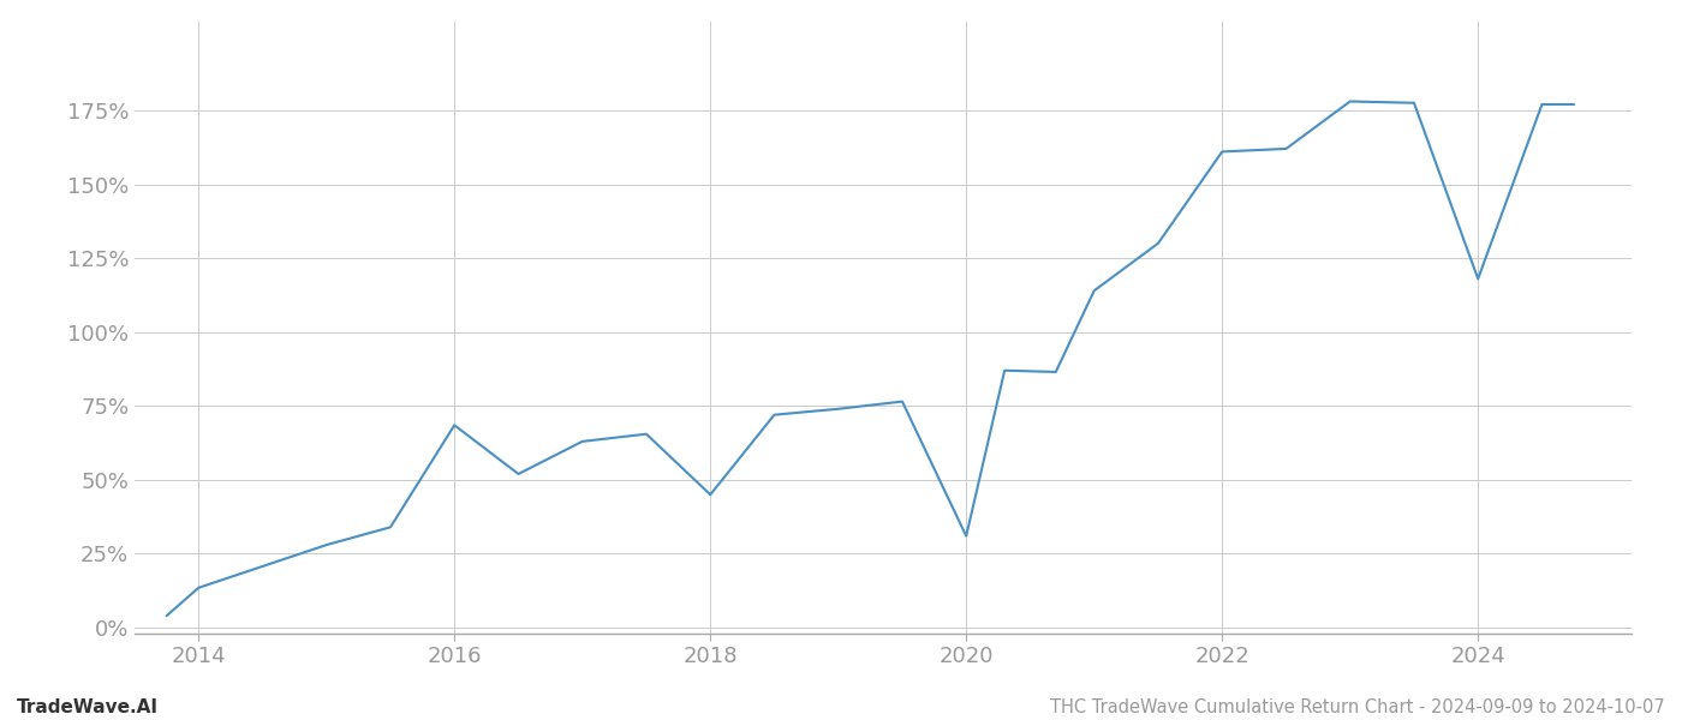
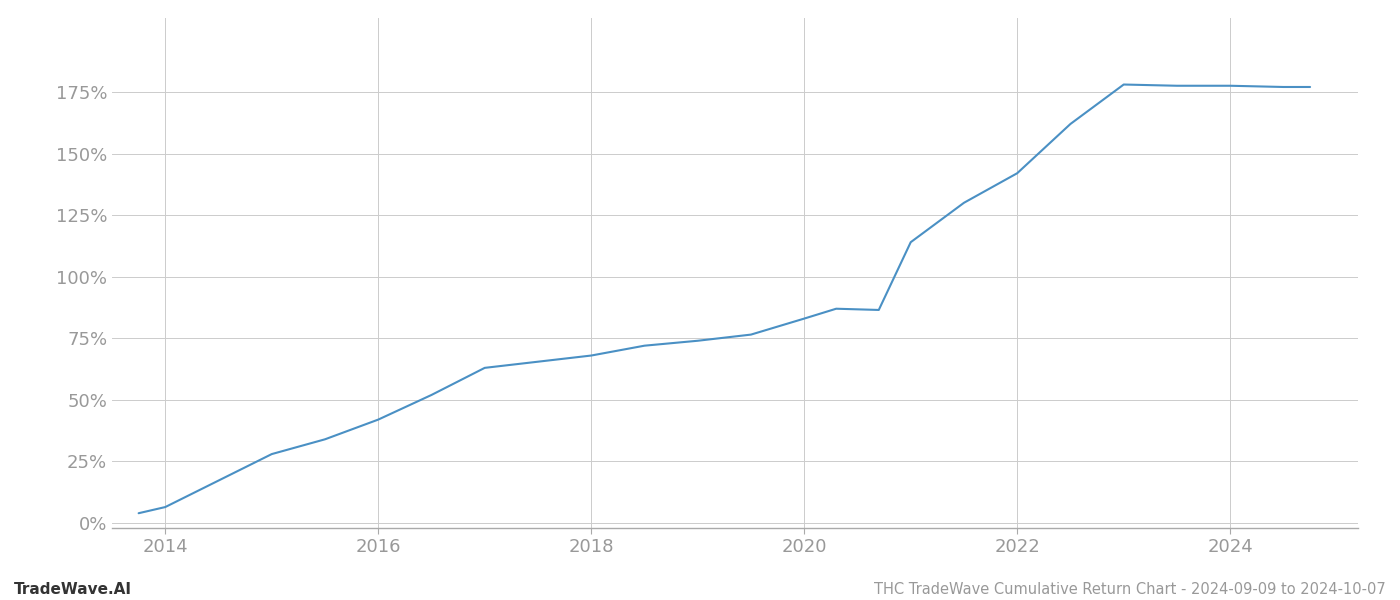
2014: 13.5% -> 6.5%
2016: 68.5% -> 42.0%
2018: 45.0% -> 68.0%
2020: 31.0% -> 83.0%
2022: 161.0% -> 142.0%
2024: 118.0% -> 177.5%
